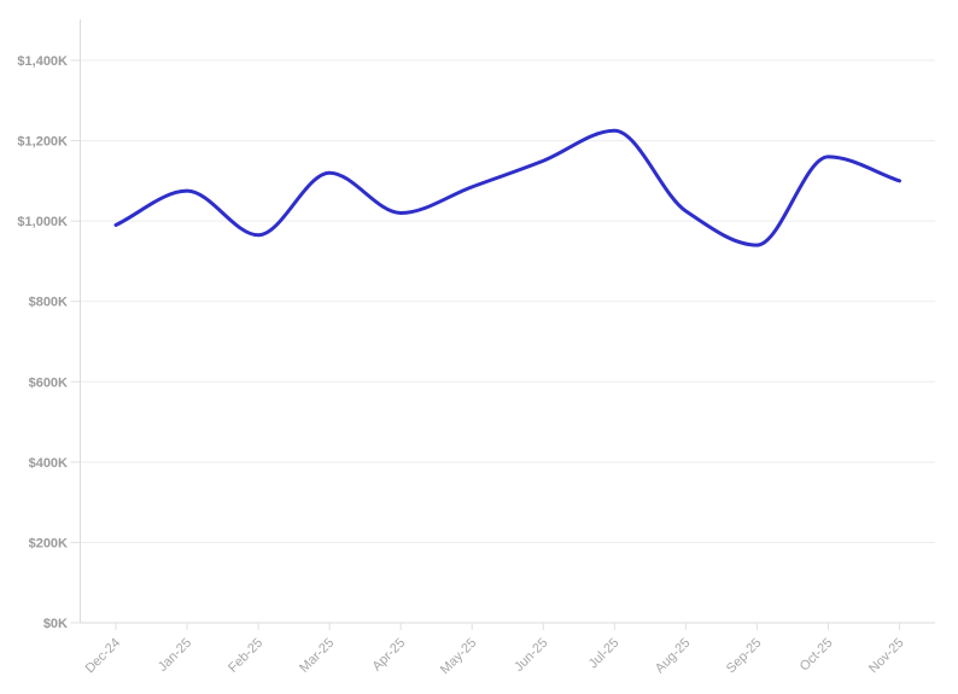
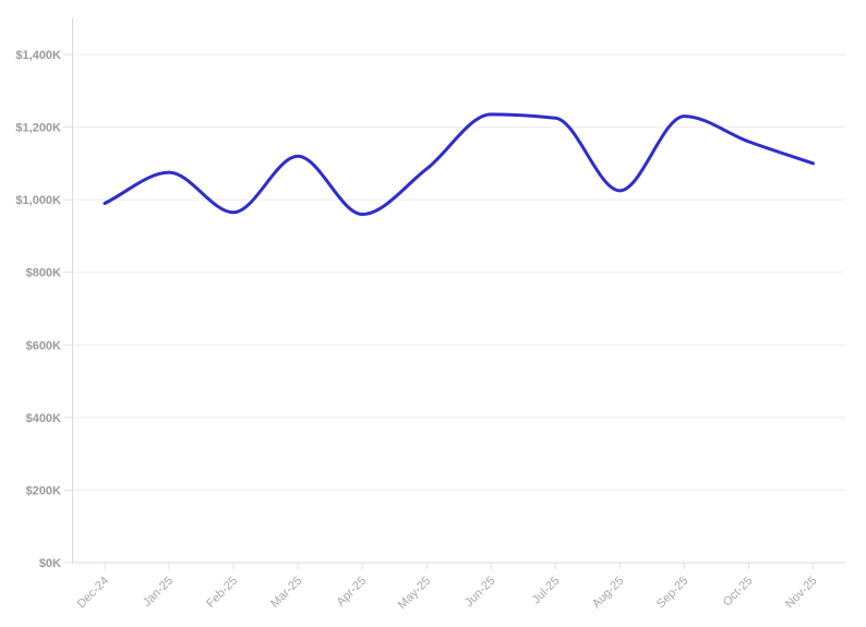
Apr-25: $1020K -> $960K
Jun-25: $1150K -> $1240K
Sep-25: $940K -> $1230K
